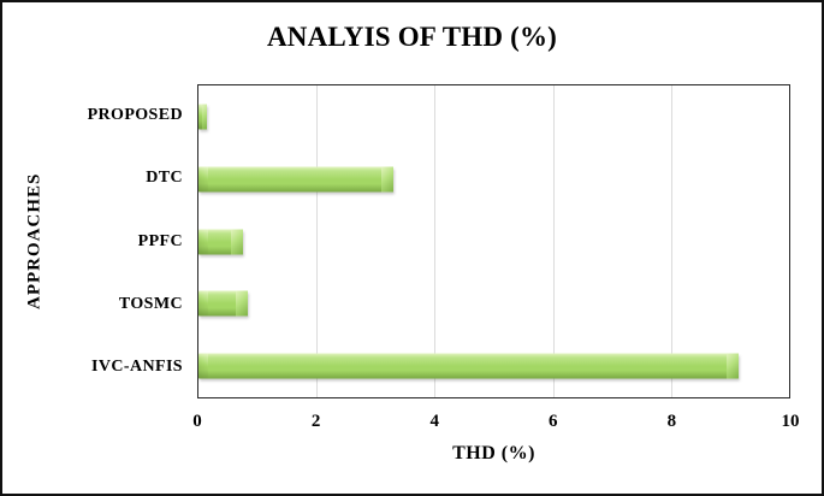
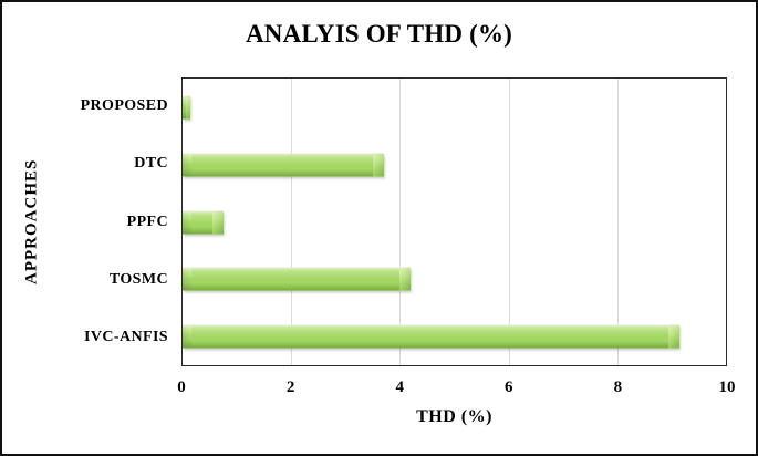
DTC: 3.3 -> 3.7
TOSMC: 0.8 -> 4.2
